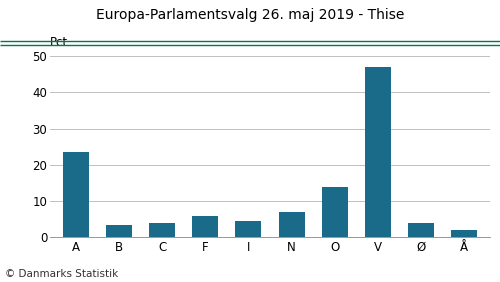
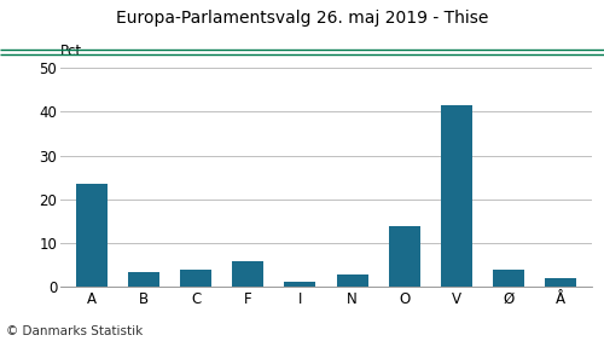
I: 4.5 -> 1.0
N: 7.0 -> 2.8
V: 47.0 -> 41.5
